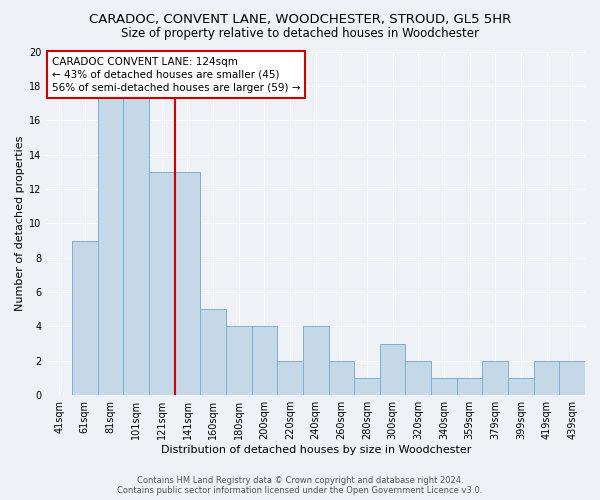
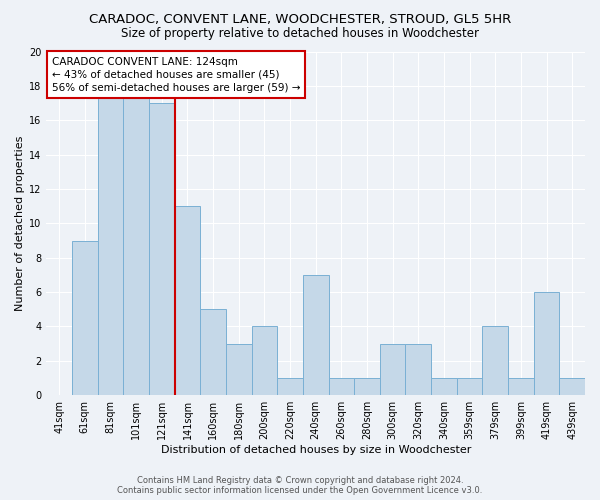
121sqm: 13 -> 17
141sqm: 13 -> 11
180sqm: 4 -> 3
220sqm: 2 -> 1
240sqm: 4 -> 7
260sqm: 2 -> 1
320sqm: 2 -> 3
379sqm: 2 -> 4
419sqm: 2 -> 6
439sqm: 2 -> 1
